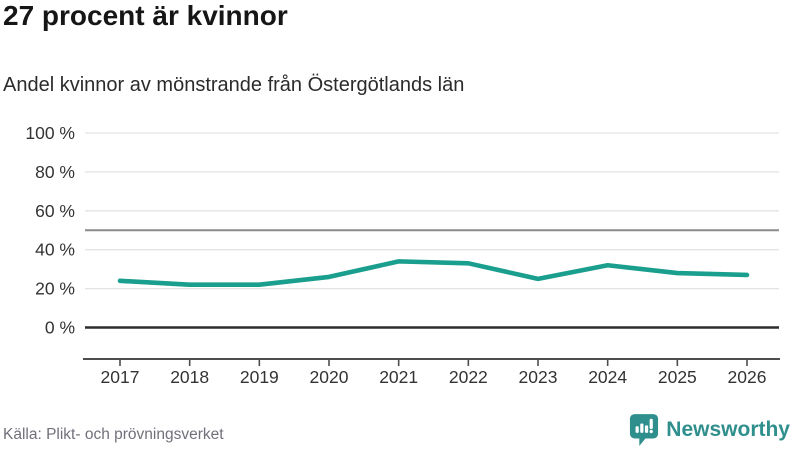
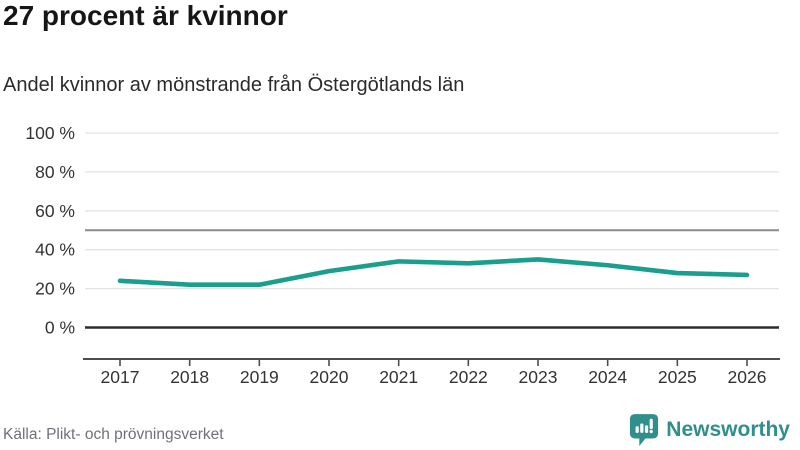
2020: 26% -> 29%
2023: 25% -> 35%
